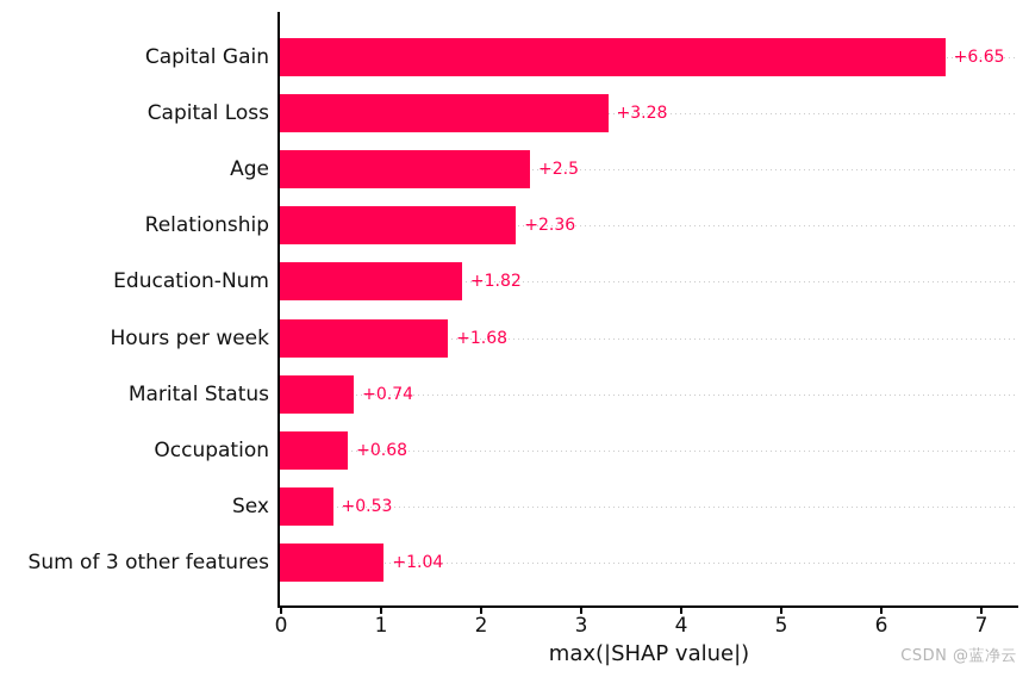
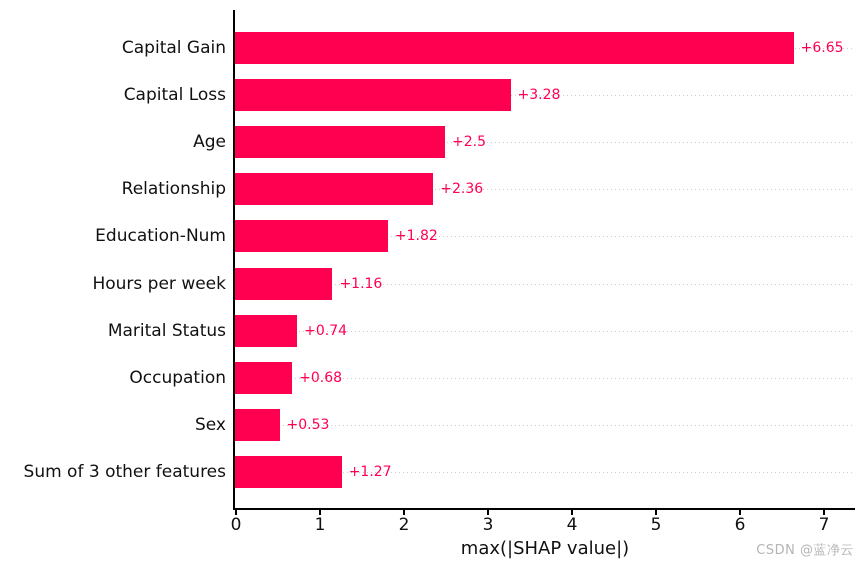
Hours per week: +1.68 -> +1.16
Sum of 3 other features: +1.04 -> +1.27
